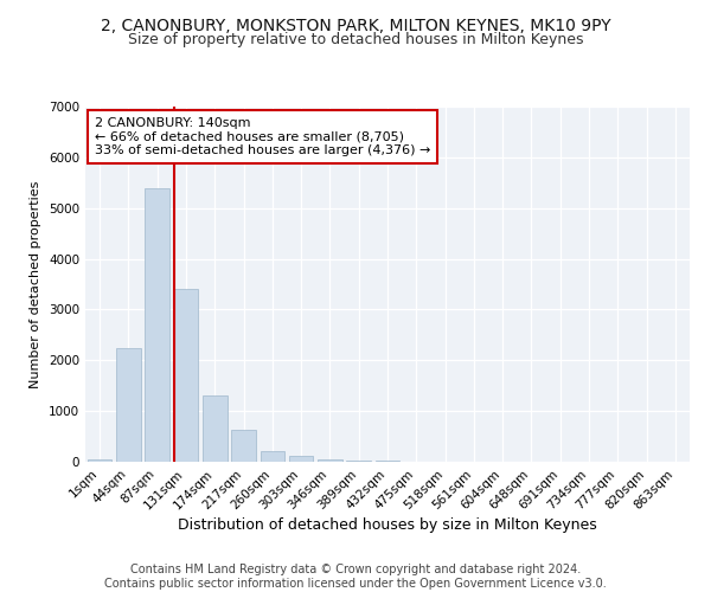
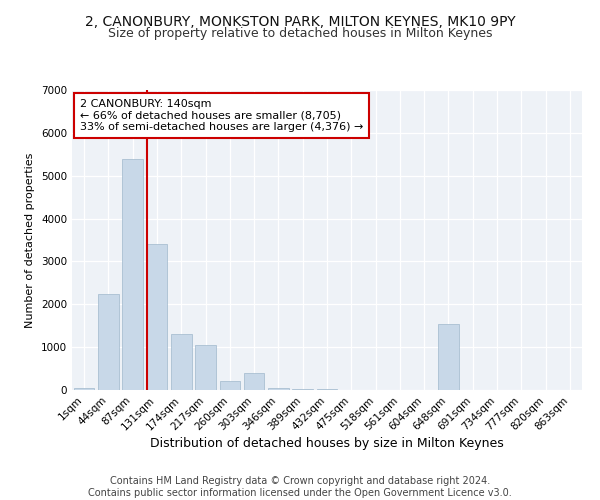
217sqm: 630 -> 1050
303sqm: 120 -> 400
648sqm: 0 -> 1550
